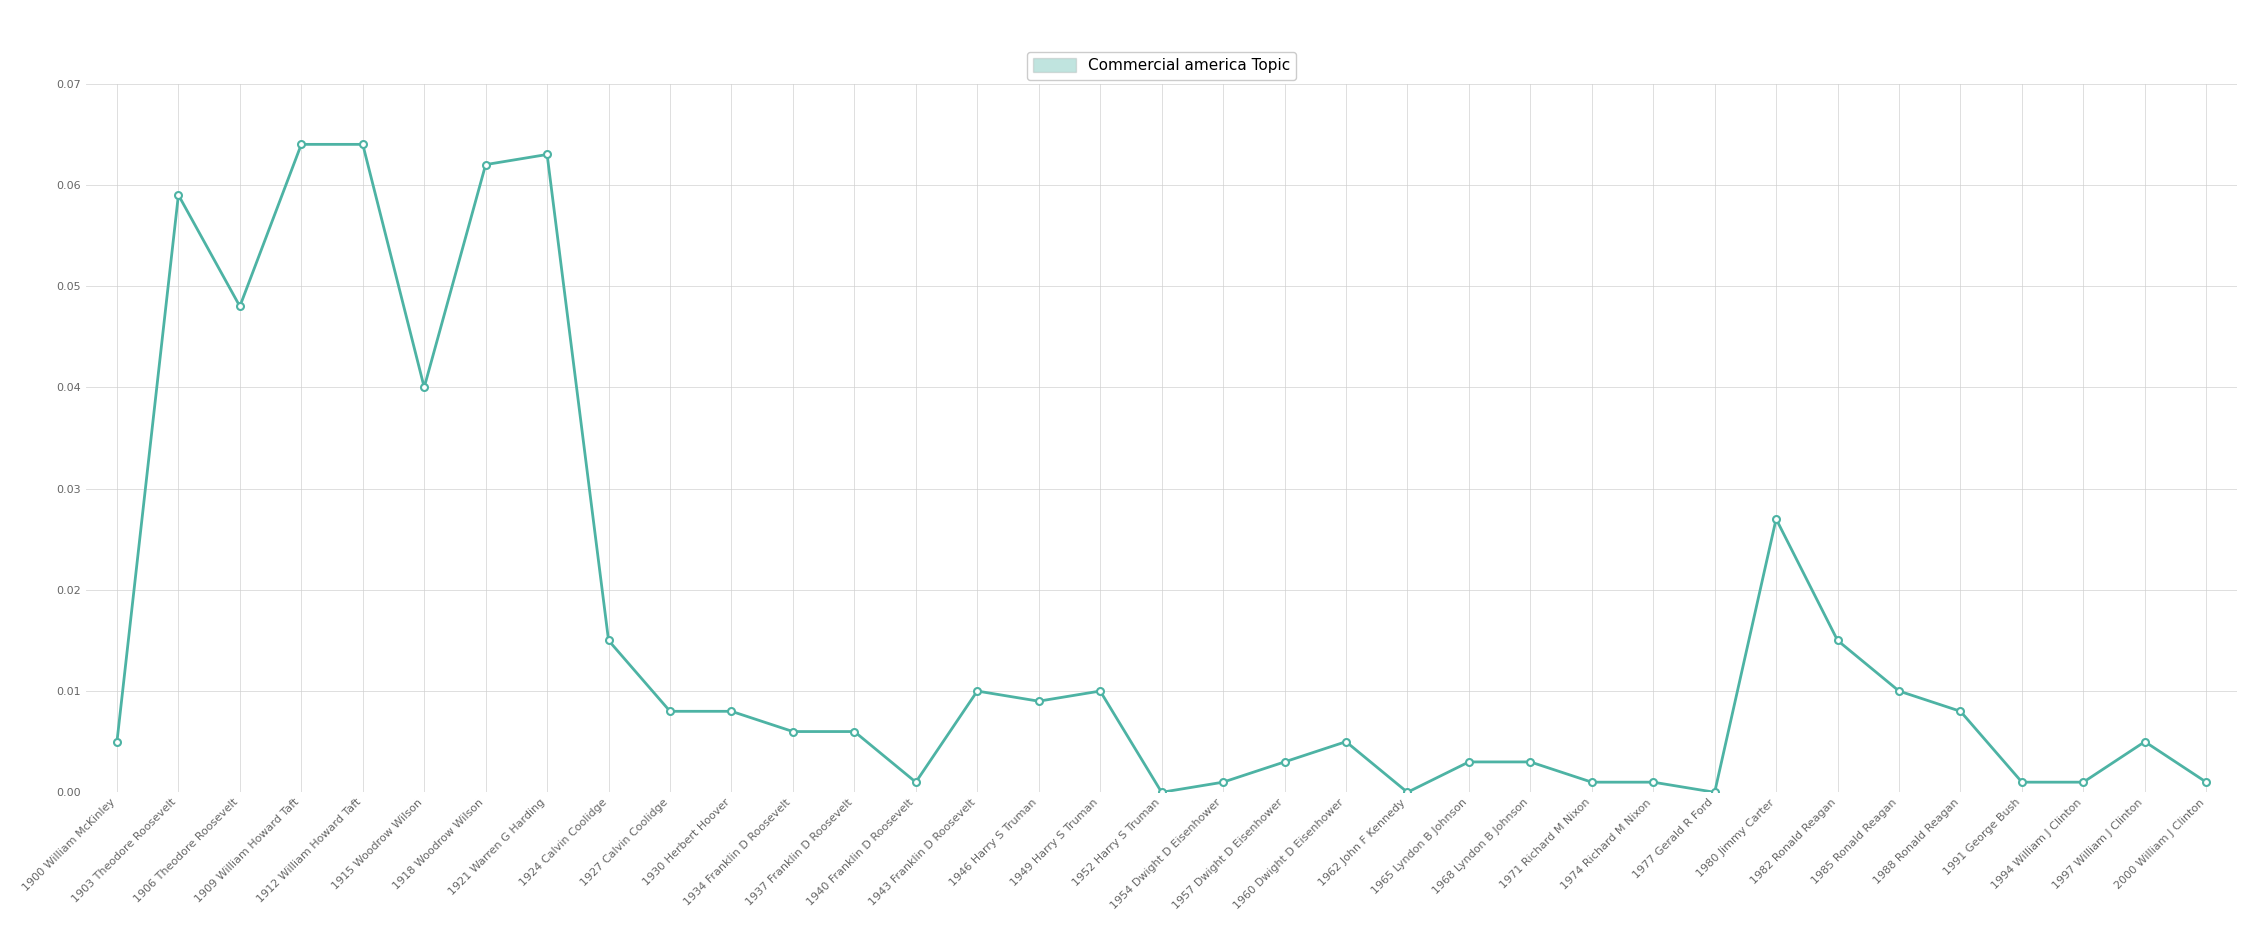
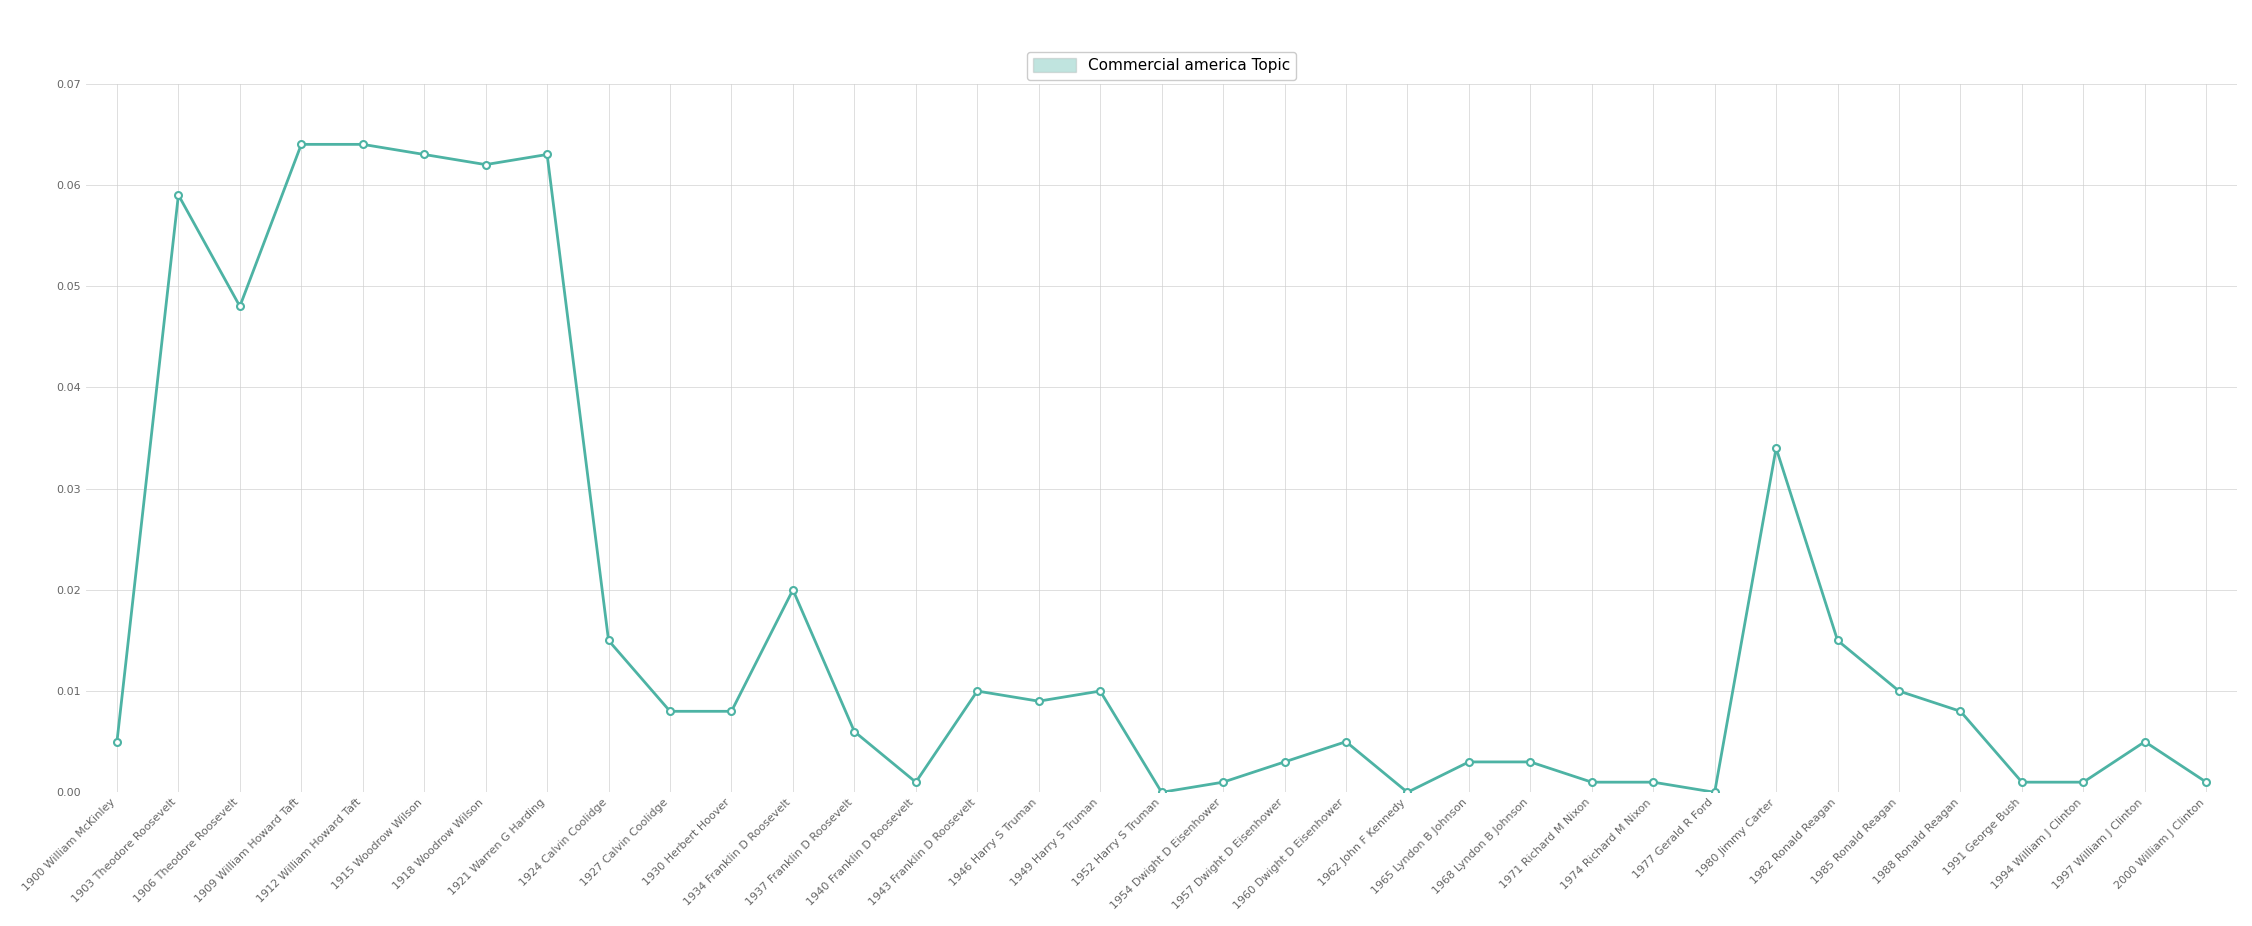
1915 Woodrow Wilson: 0.040 -> 0.063
1934 Franklin D Roosevelt: 0.006 -> 0.020
1980 Jimmy Carter: 0.027 -> 0.034
